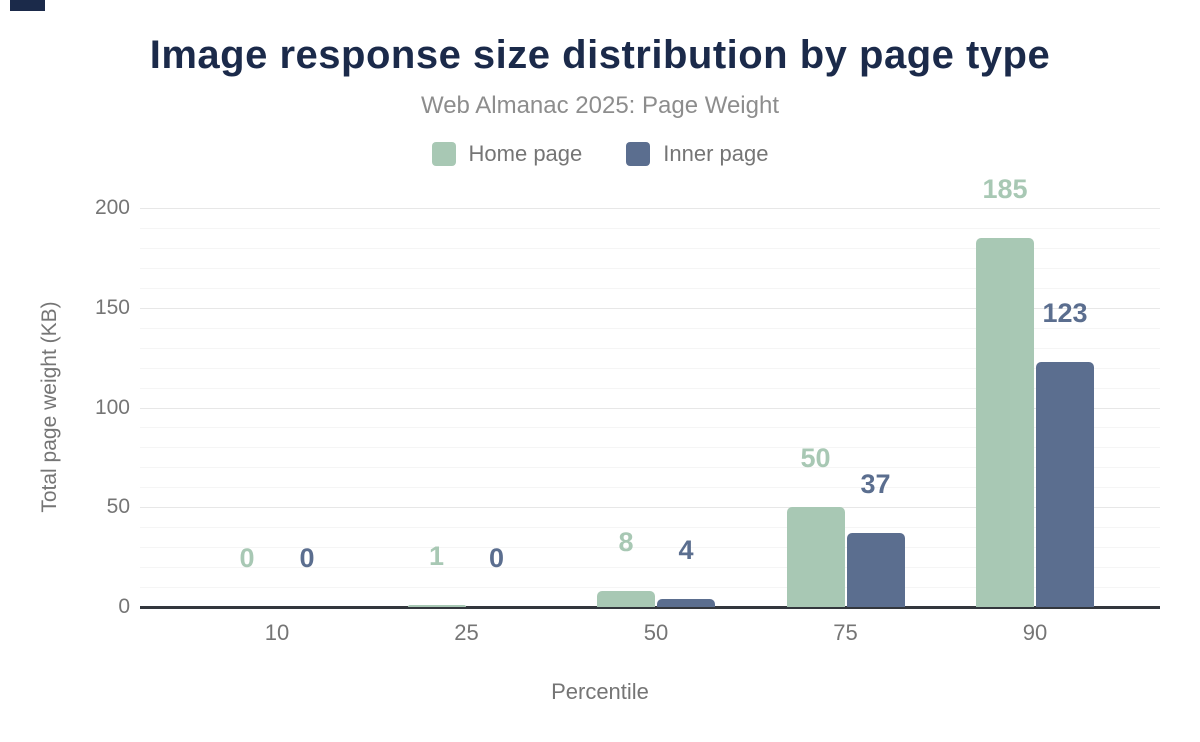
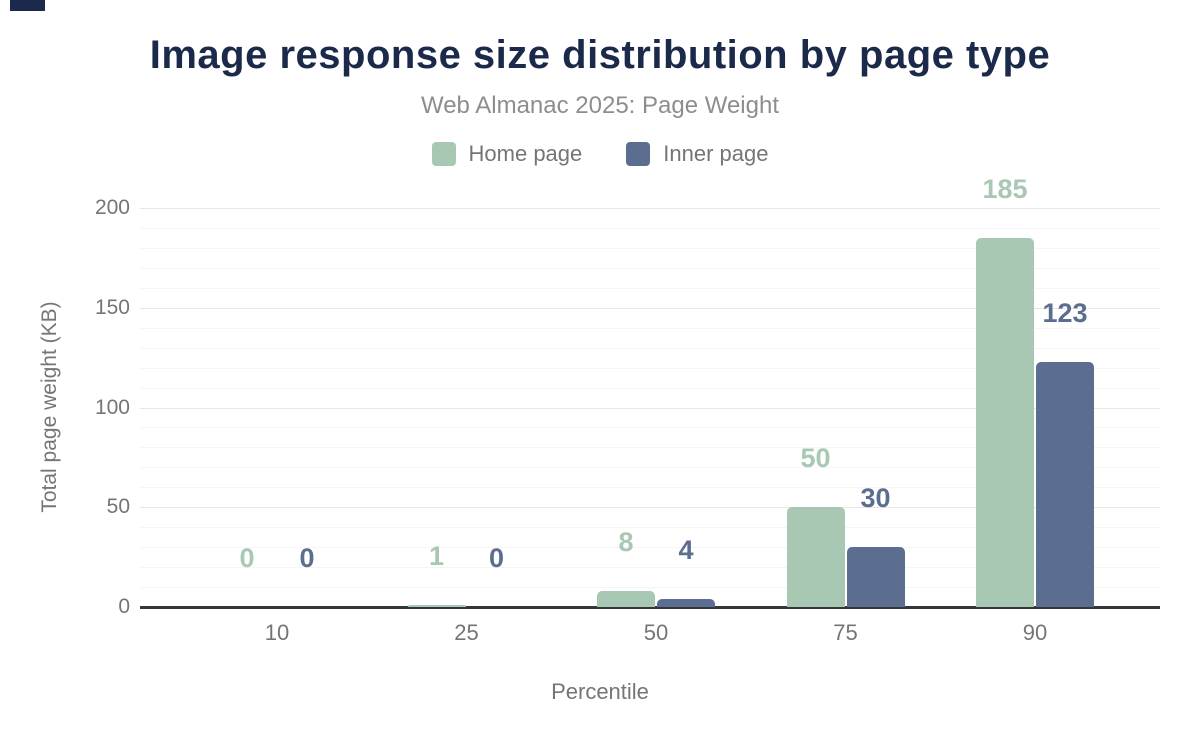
Inner page/75: 37 -> 30
